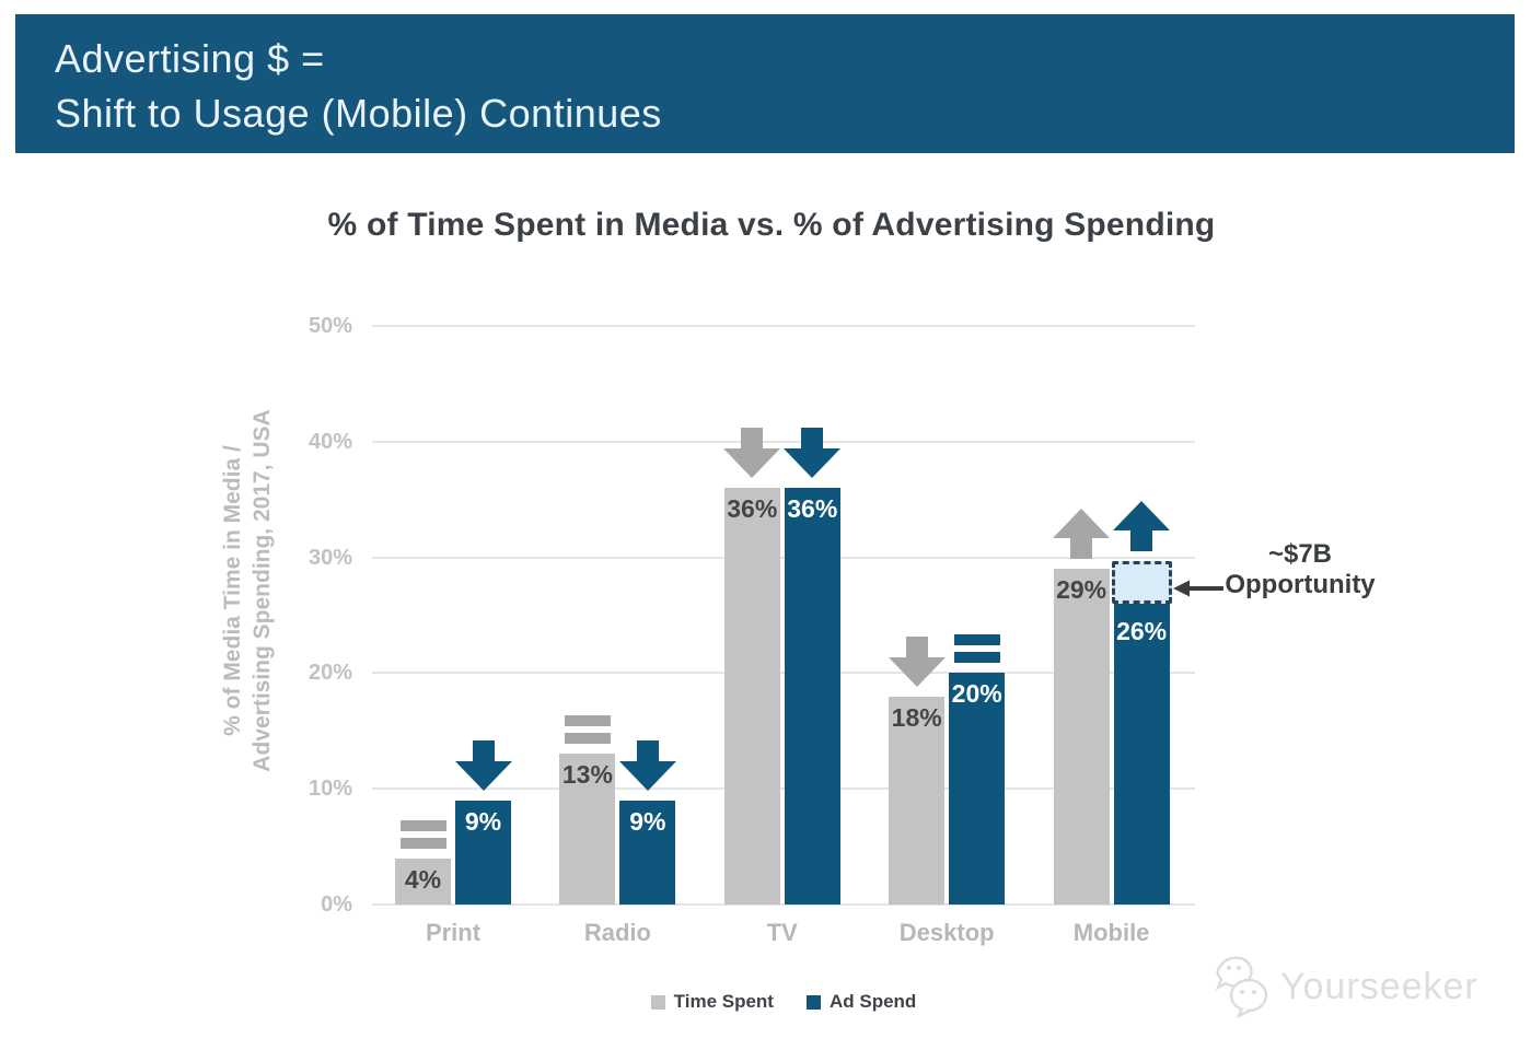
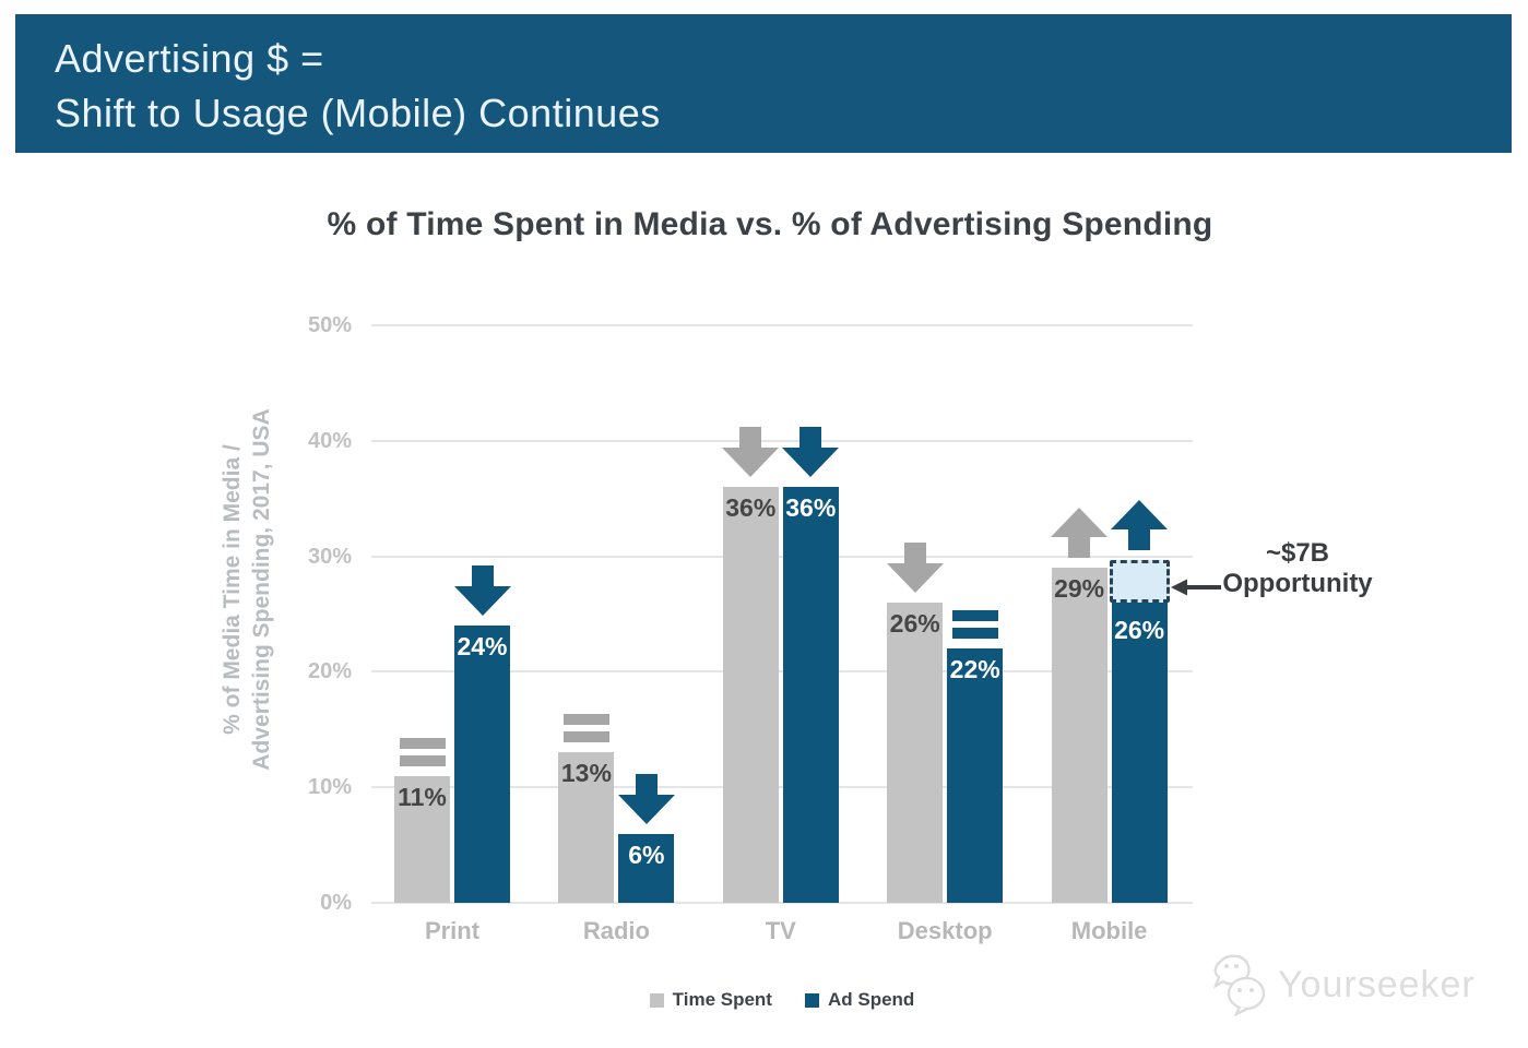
Time Spent/Print: 4% -> 11%
Ad Spend/Print: 9% -> 24%
Ad Spend/Radio: 9% -> 6%
Time Spent/Desktop: 18% -> 26%
Ad Spend/Desktop: 20% -> 22%
